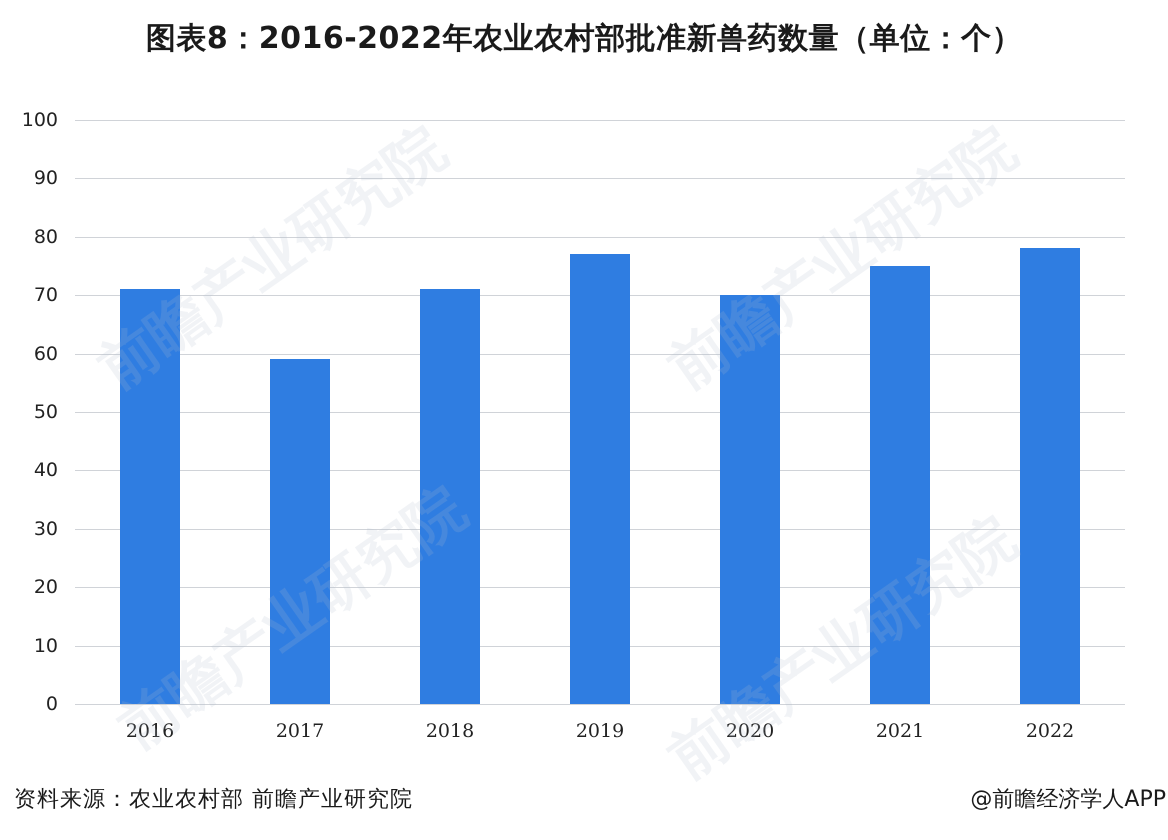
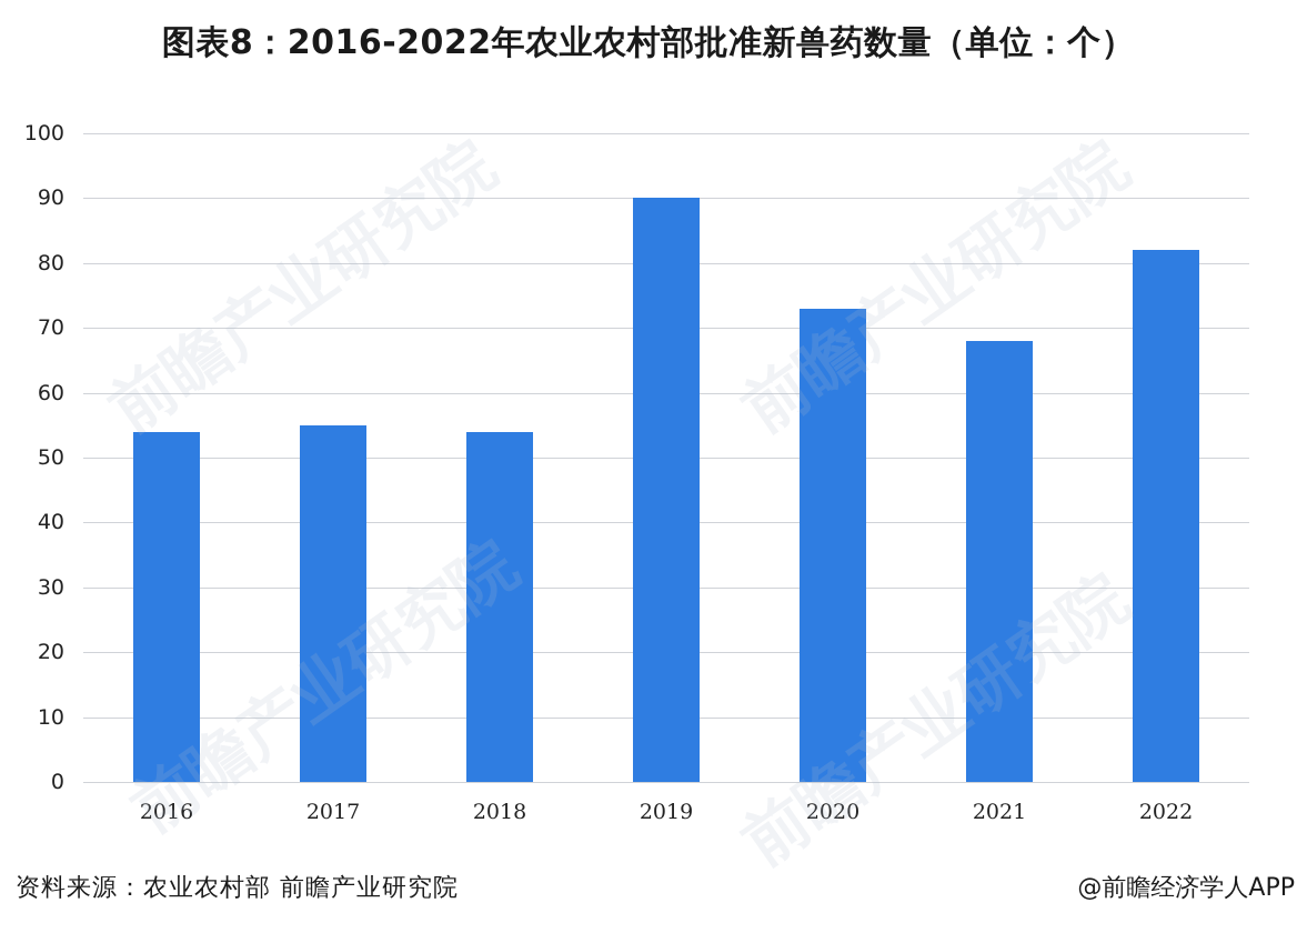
2016: 71 -> 54
2017: 59 -> 55
2018: 71 -> 54
2019: 77 -> 90
2020: 70 -> 73
2021: 75 -> 68
2022: 78 -> 82
